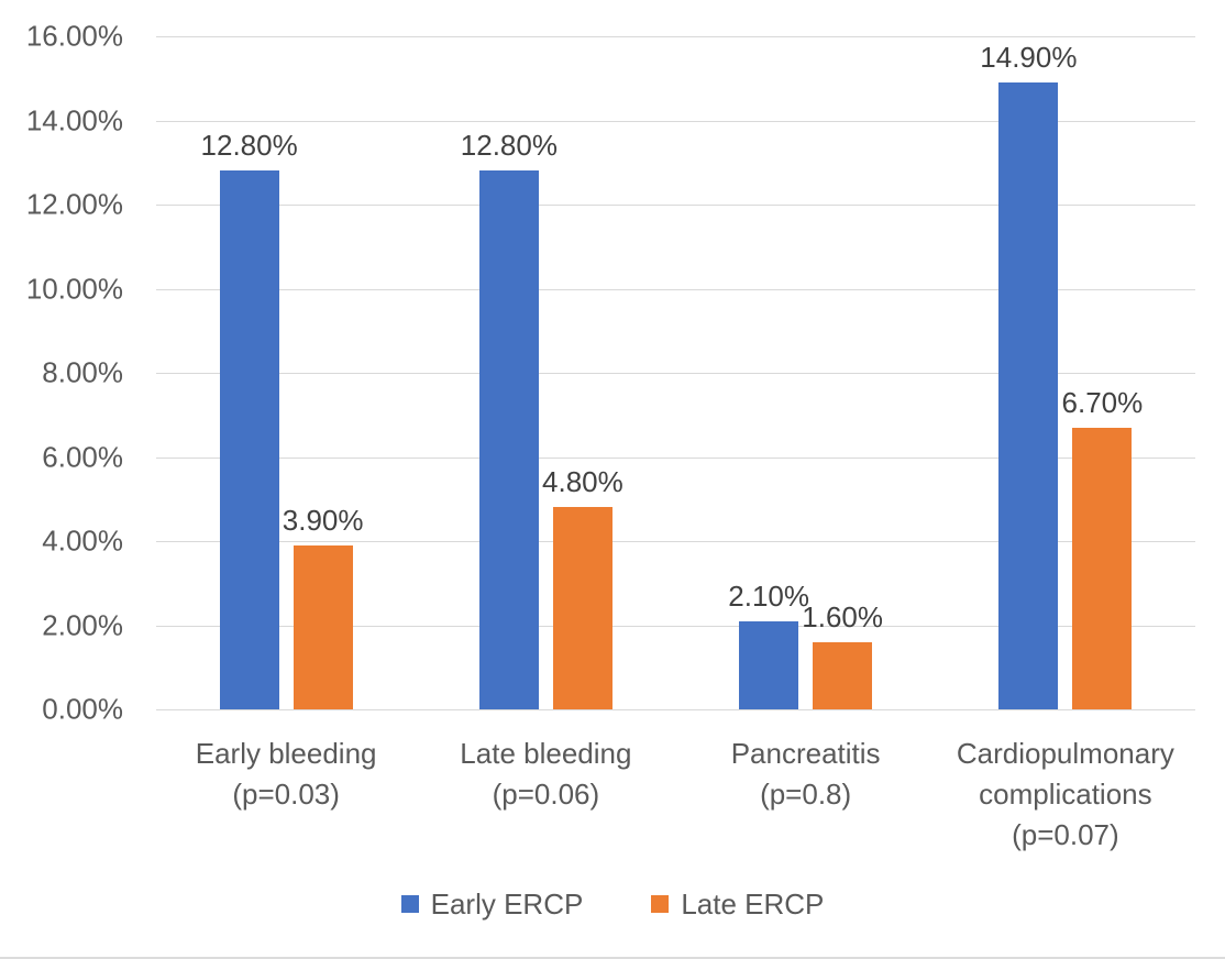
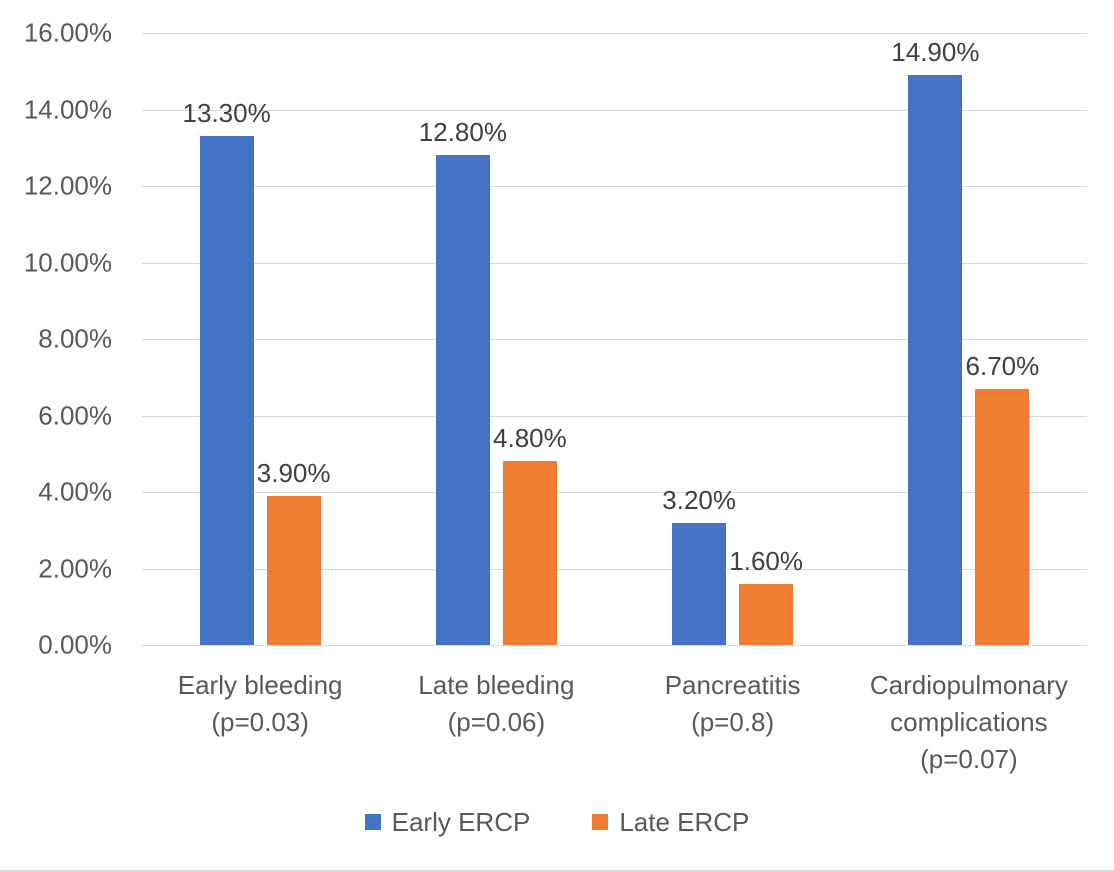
Early ERCP/Early bleeding (p=0.03): 12.80% -> 13.30%
Early ERCP/Pancreatitis (p=0.8): 2.10% -> 3.20%
